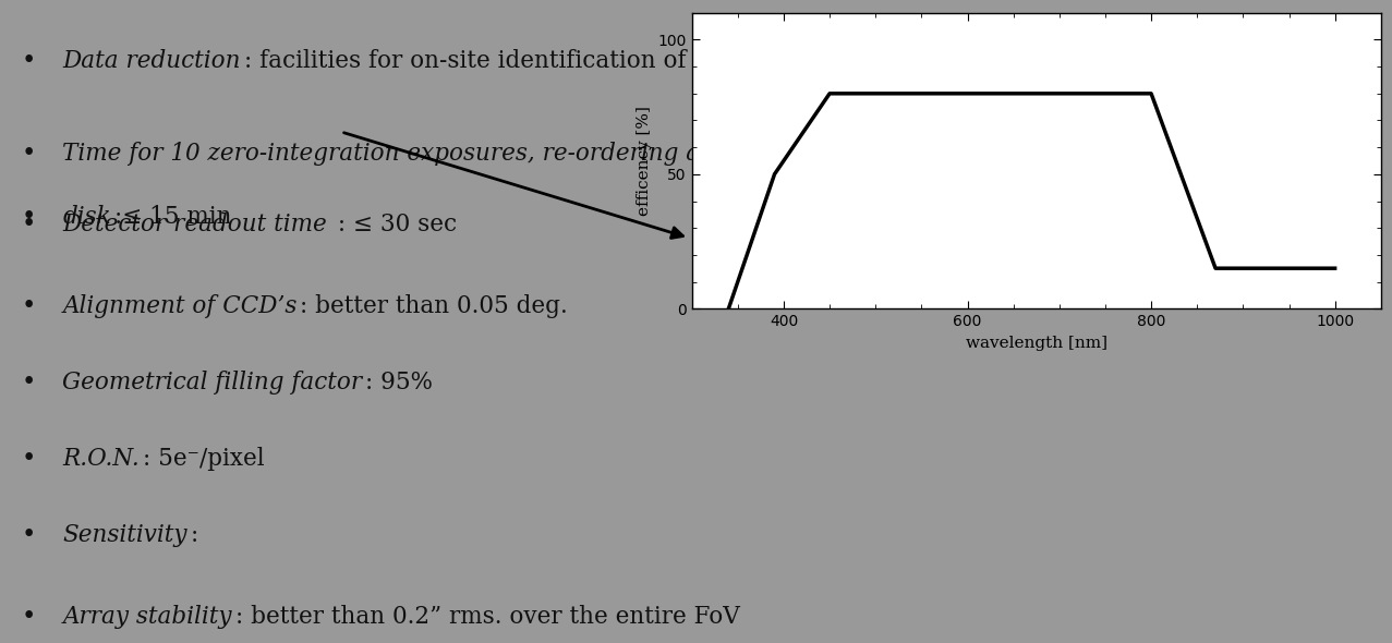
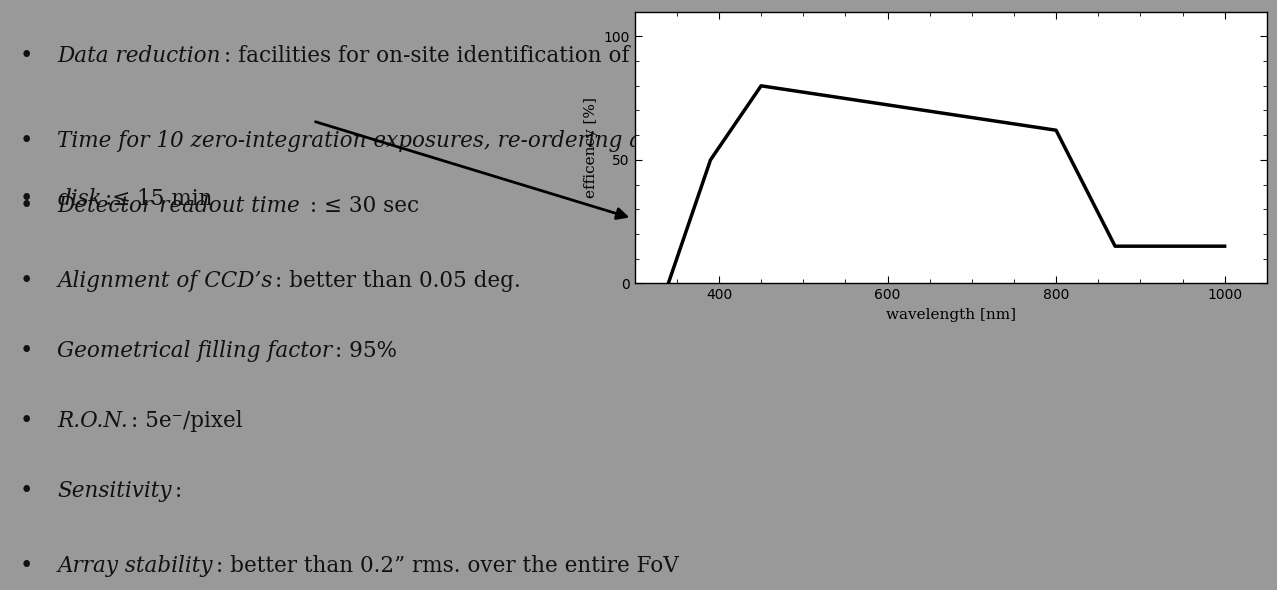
800: 80 -> 62
